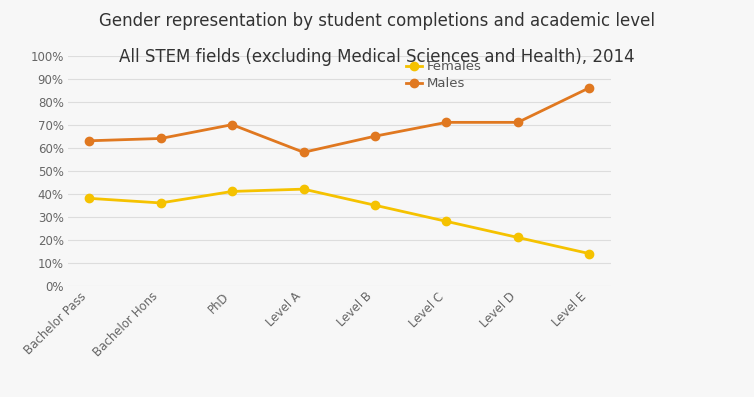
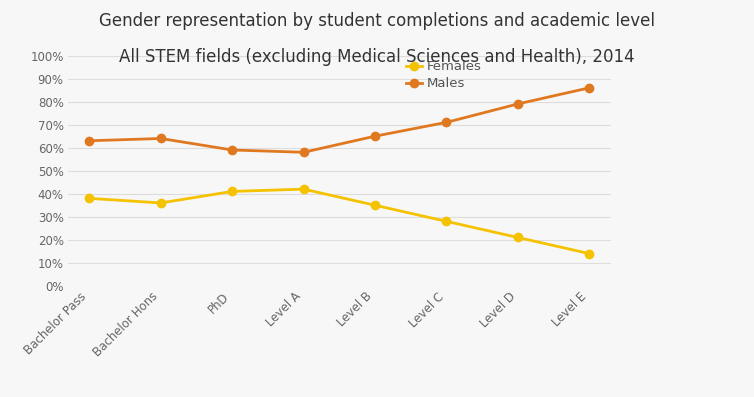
Males/PhD: 70% -> 59%
Males/Level D: 71% -> 79%
